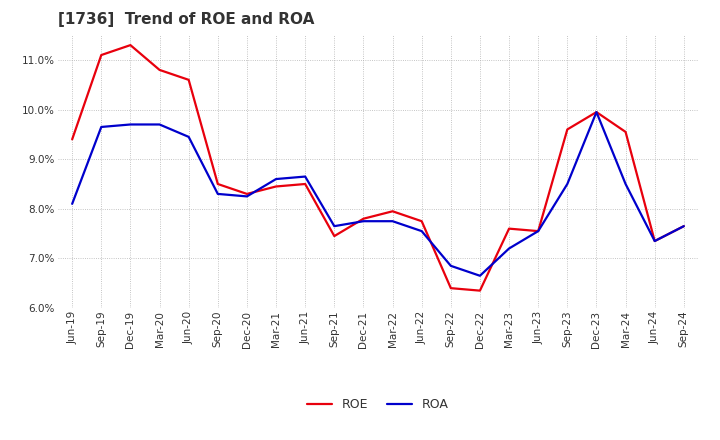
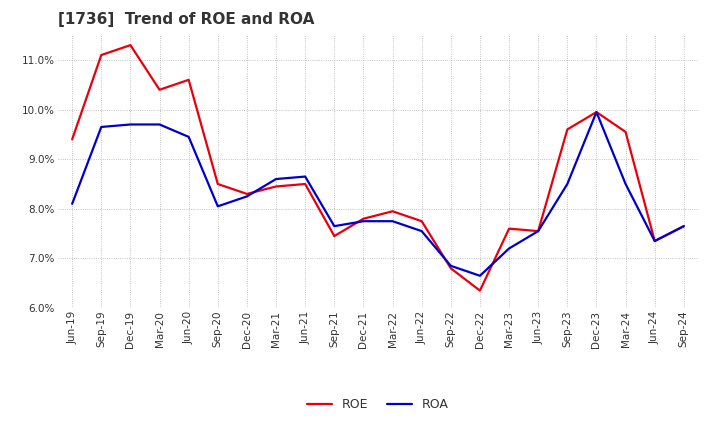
ROE/Mar-20: 10.80% -> 10.40%
ROA/Sep-20: 8.30% -> 8.05%
ROE/Sep-22: 6.40% -> 6.80%
